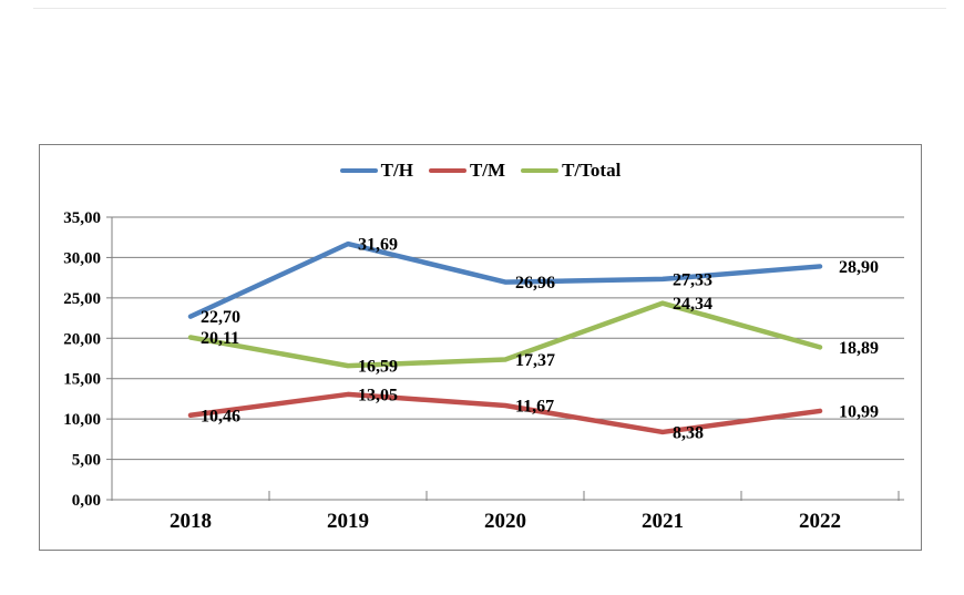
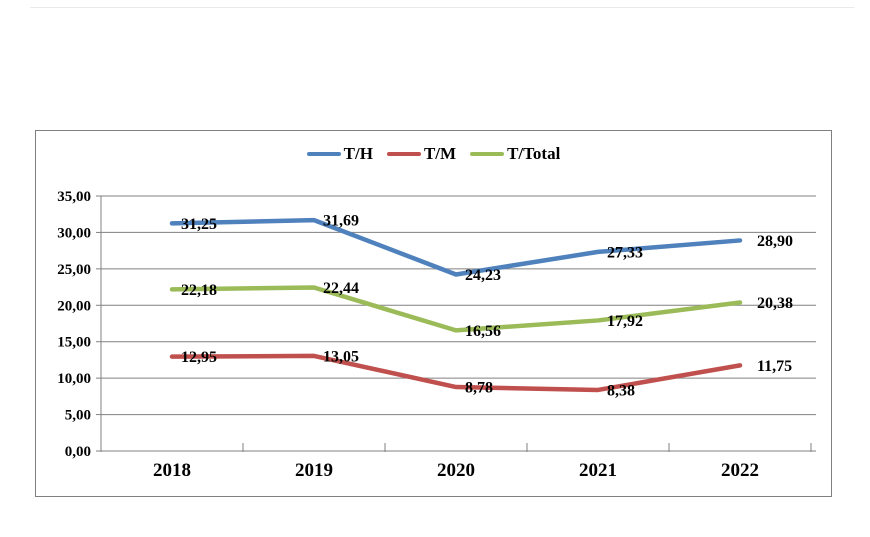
T/H/2018: 22,70 -> 31,25
T/M/2018: 10,46 -> 12,95
T/Total/2018: 20,11 -> 22,18
T/Total/2019: 16,59 -> 22,44
T/H/2020: 26,96 -> 24,23
T/M/2020: 11,67 -> 8,78
T/Total/2020: 17,37 -> 16,56
T/Total/2021: 24,34 -> 17,92
T/M/2022: 10,99 -> 11,75
T/Total/2022: 18,89 -> 20,38
